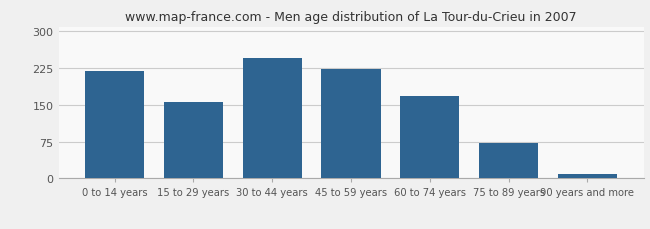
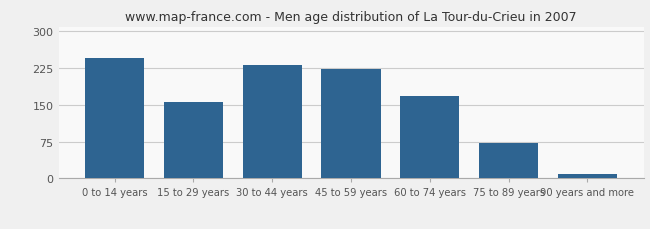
0 to 14 years: 220 -> 245
30 to 44 years: 245 -> 232
